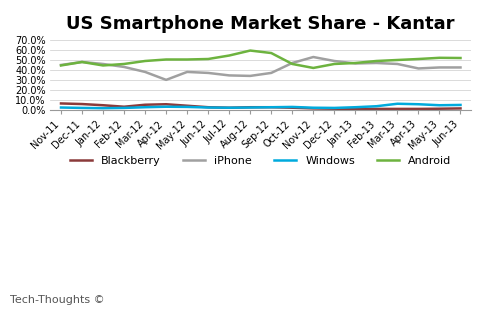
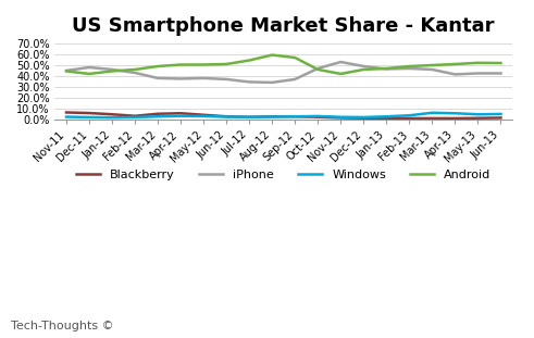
Android/Dec-11: 48% -> 42%
iPhone/Apr-12: 30% -> 38%
